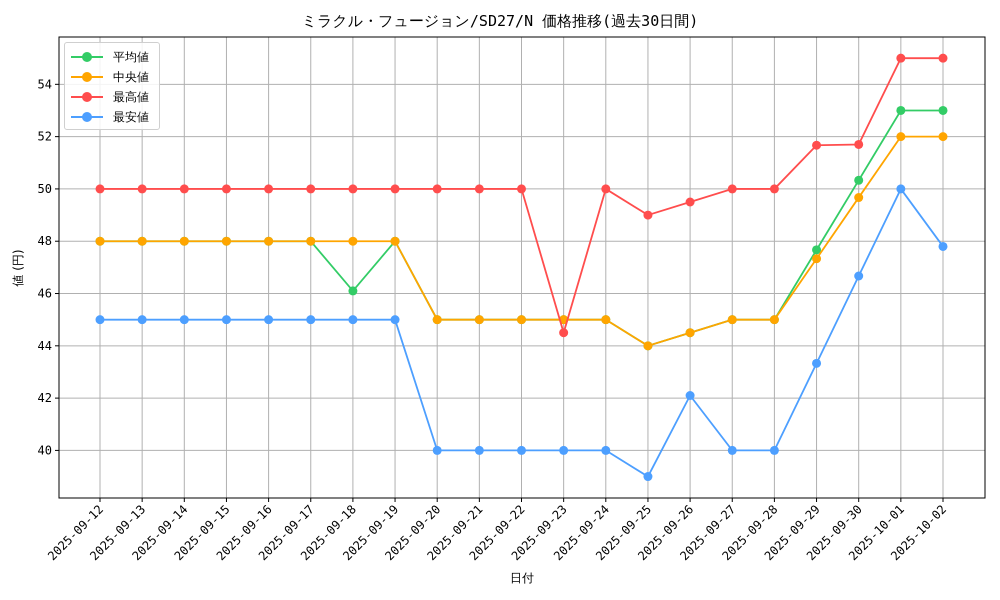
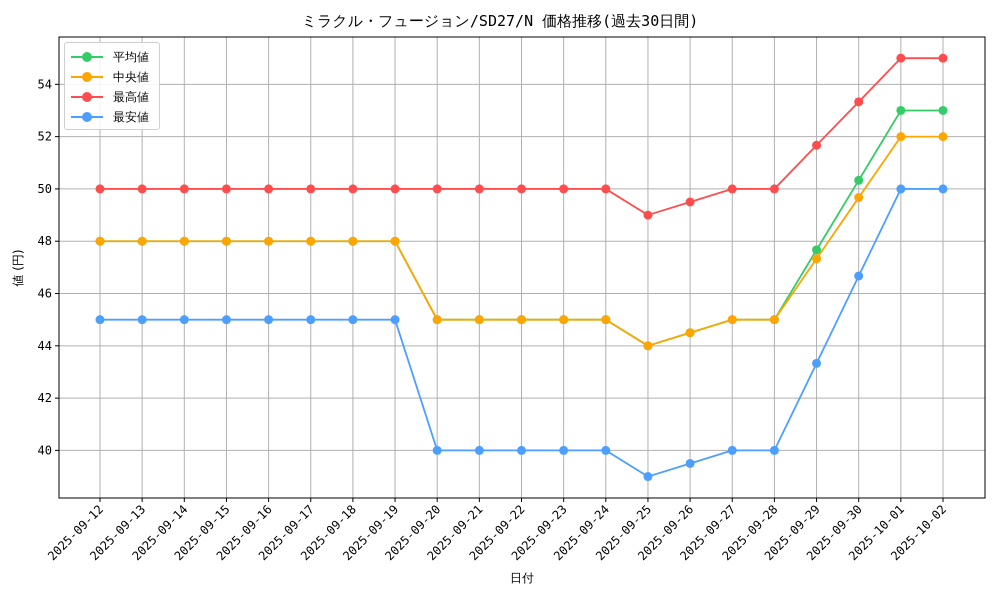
平均値/2025-09-18: 46.1 -> 48.0
最高値/2025-09-23: 44.5 -> 50.0
最安値/2025-09-26: 42.1 -> 39.5
最高値/2025-09-30: 51.7 -> 53.3
最安値/2025-10-02: 47.8 -> 50.0
